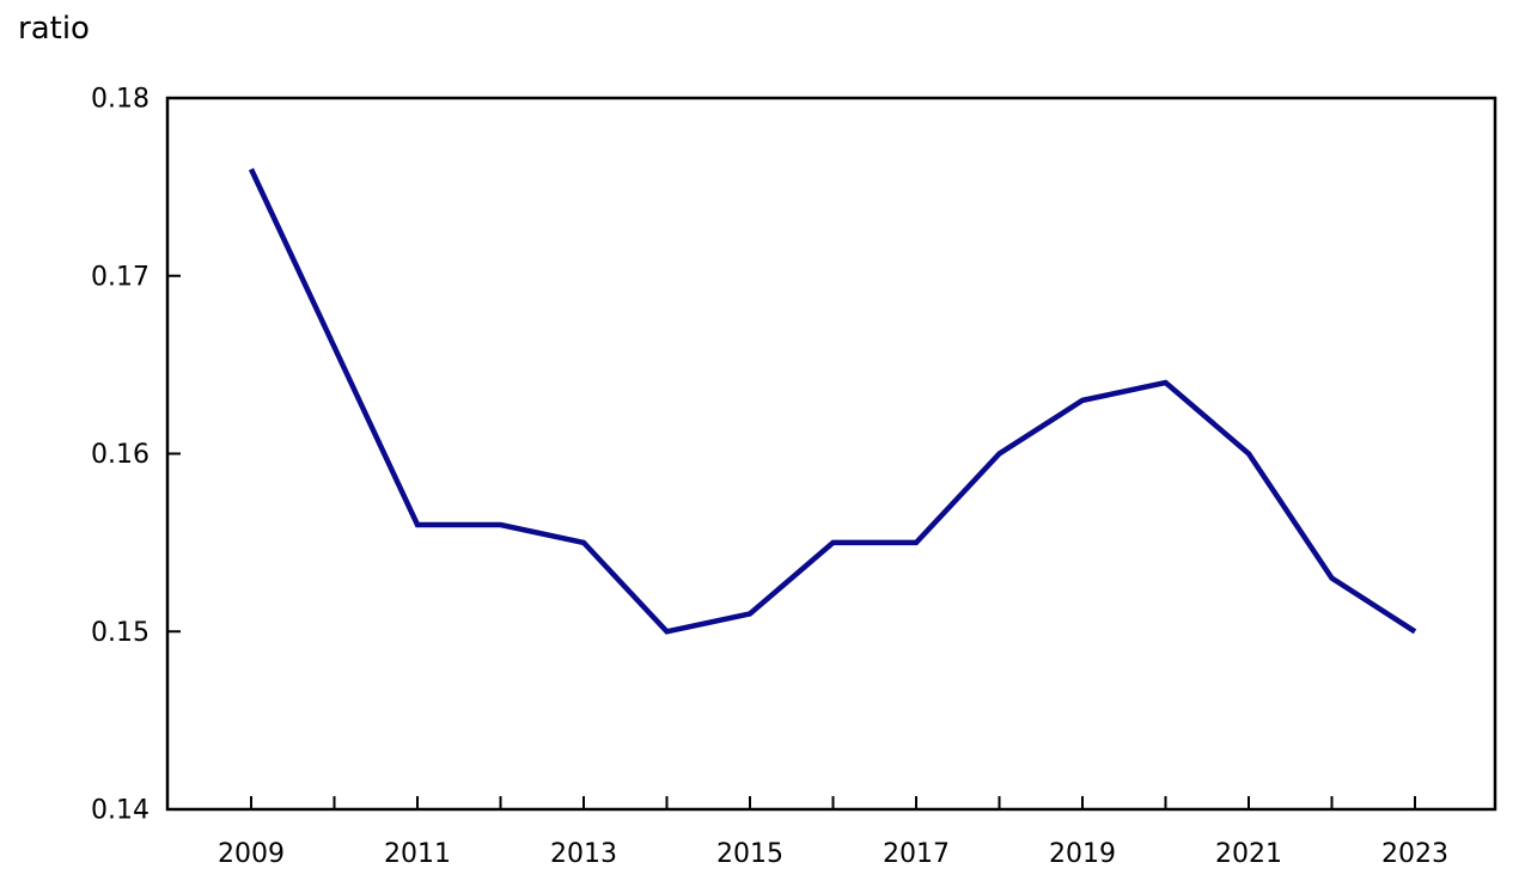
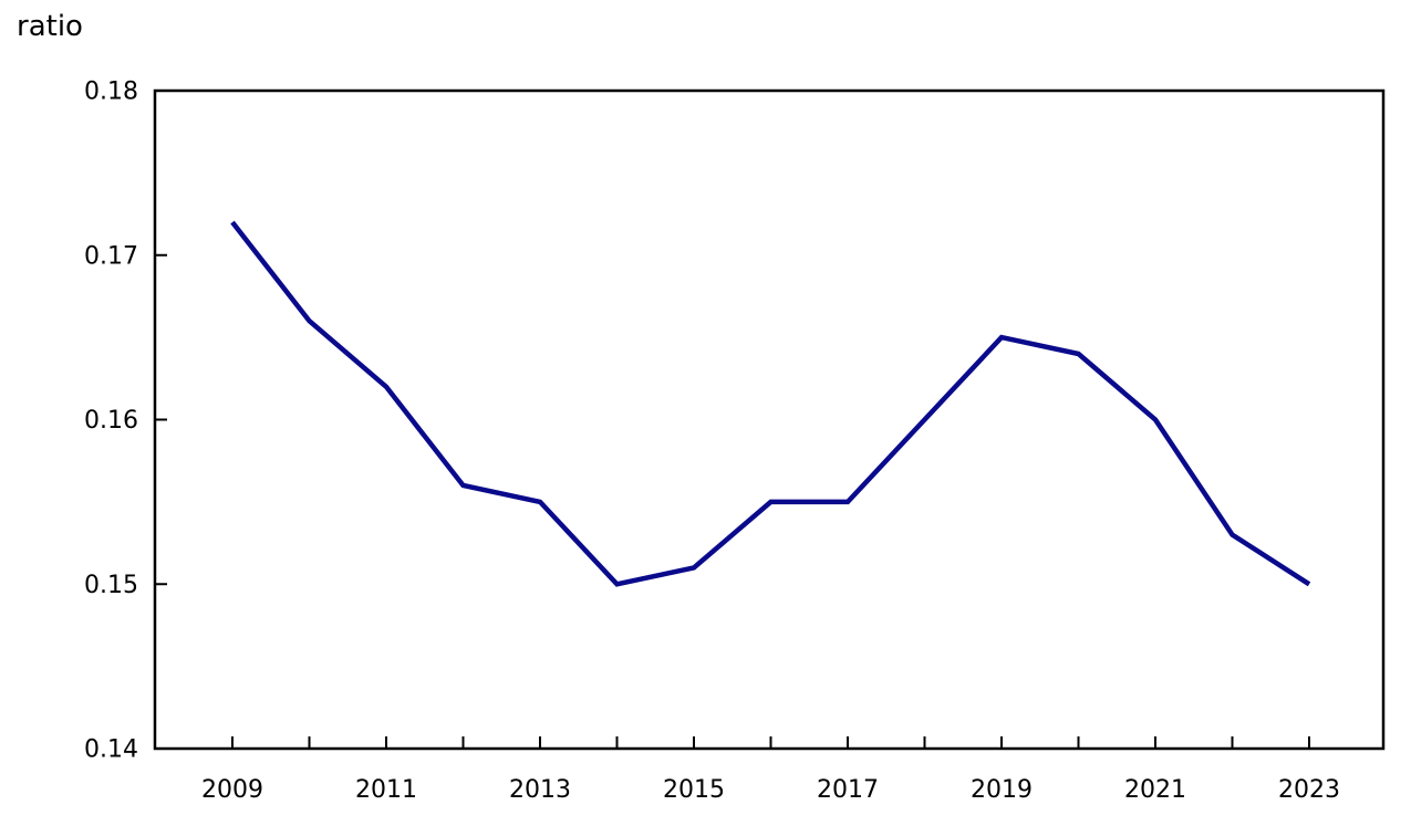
2009: 0.176 -> 0.172
2011: 0.156 -> 0.162
2019: 0.163 -> 0.165
